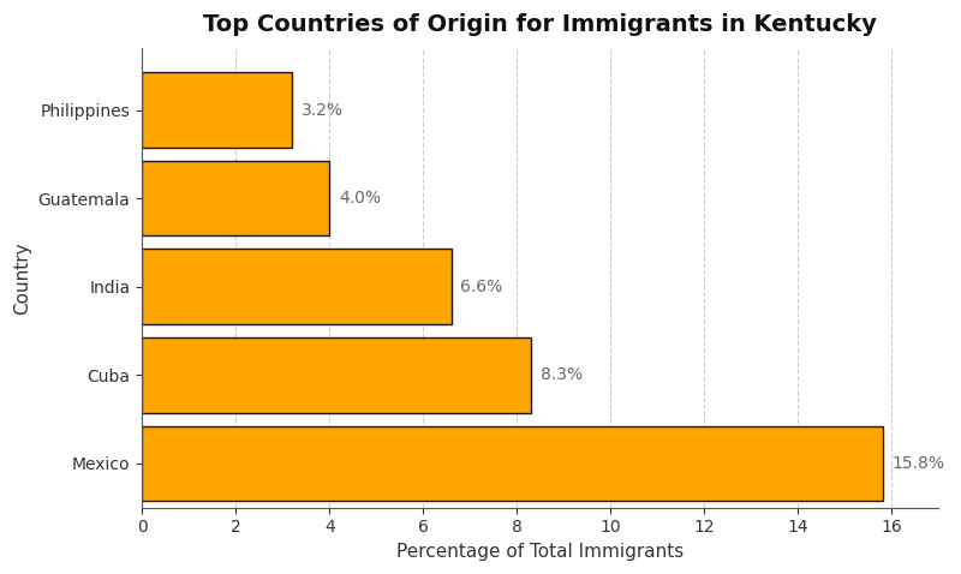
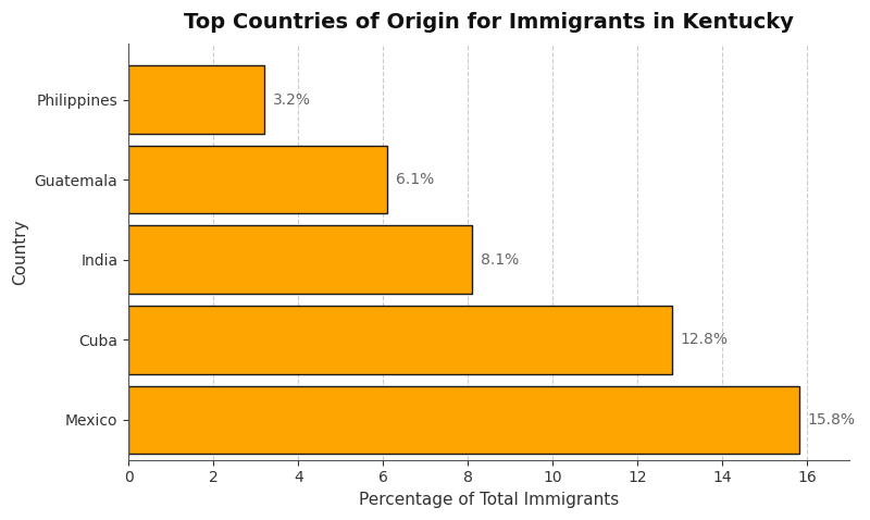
Guatemala: 4.0% -> 6.1%
India: 6.6% -> 8.1%
Cuba: 8.3% -> 12.8%
